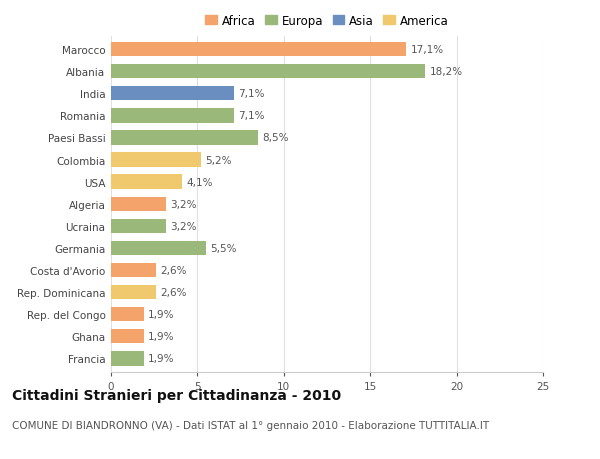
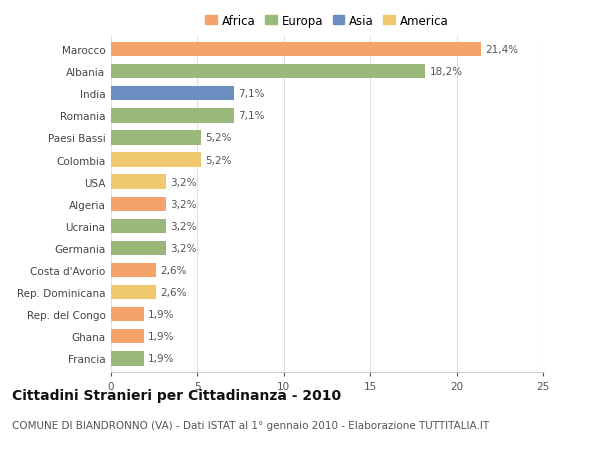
Marocco: 17,1% -> 21,4%
Paesi Bassi: 8,5% -> 5,2%
USA: 4,1% -> 3,2%
Germania: 5,5% -> 3,2%
